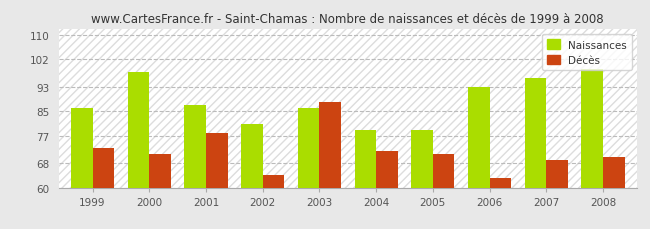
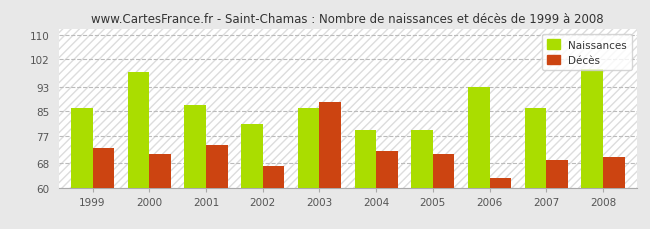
Décès/2001: 78 -> 74
Décès/2002: 64 -> 67
Naissances/2007: 96 -> 86
